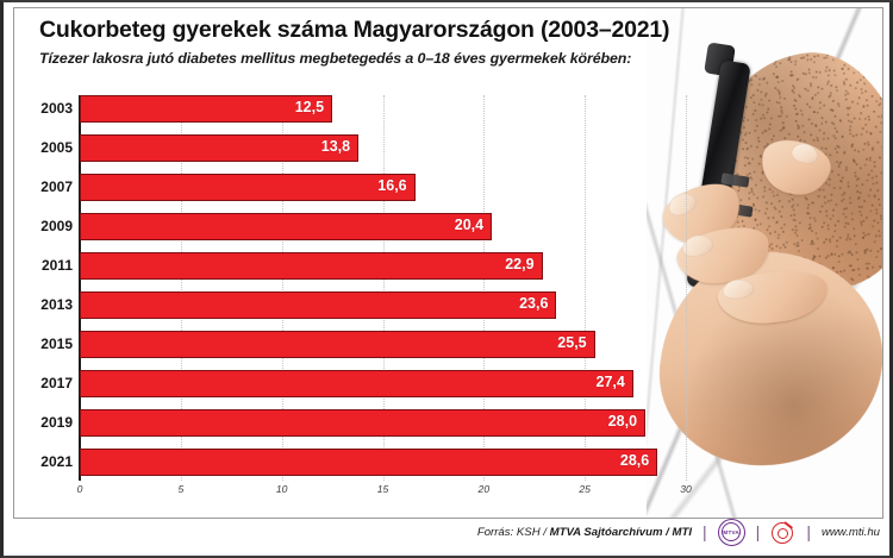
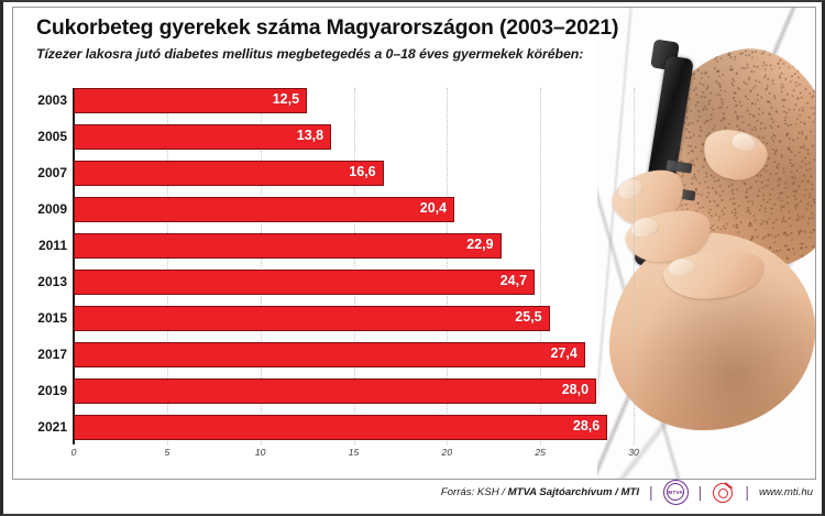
2013: 23,6 -> 24,7
